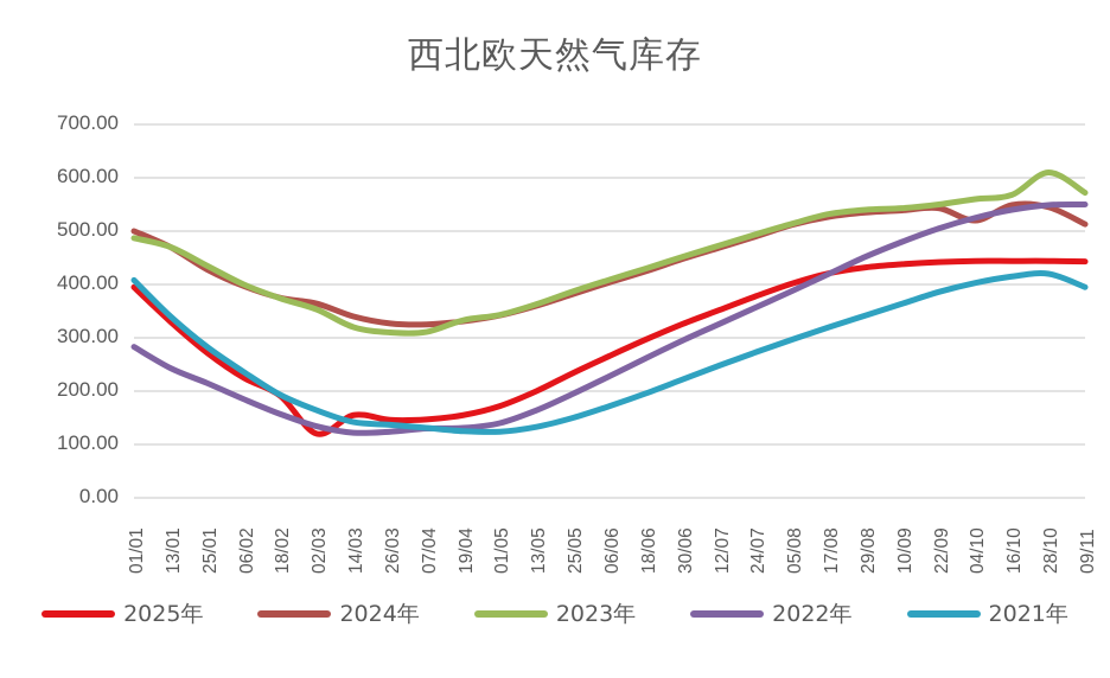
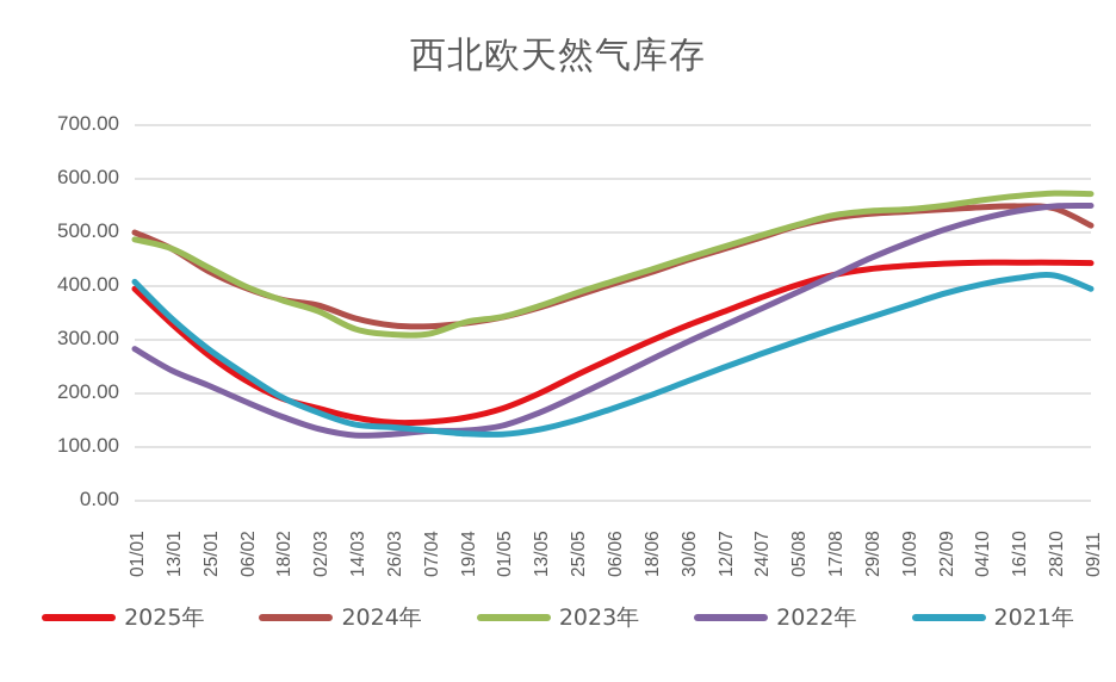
2025年/02/03: 120 -> 170
2024年/04/10: 520 -> 550
2023年/28/10: 610 -> 570
